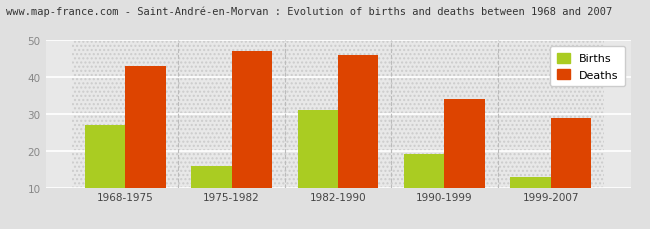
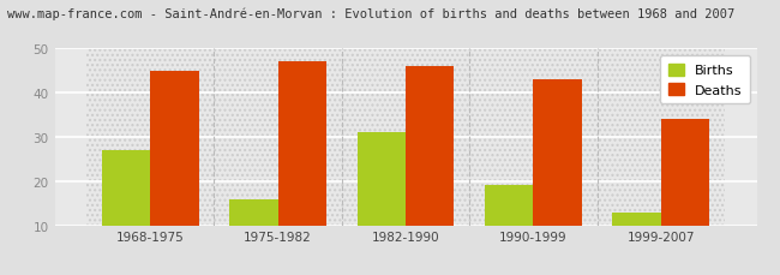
Deaths/1968-1975: 43 -> 45
Deaths/1990-1999: 34 -> 43
Deaths/1999-2007: 29 -> 34
